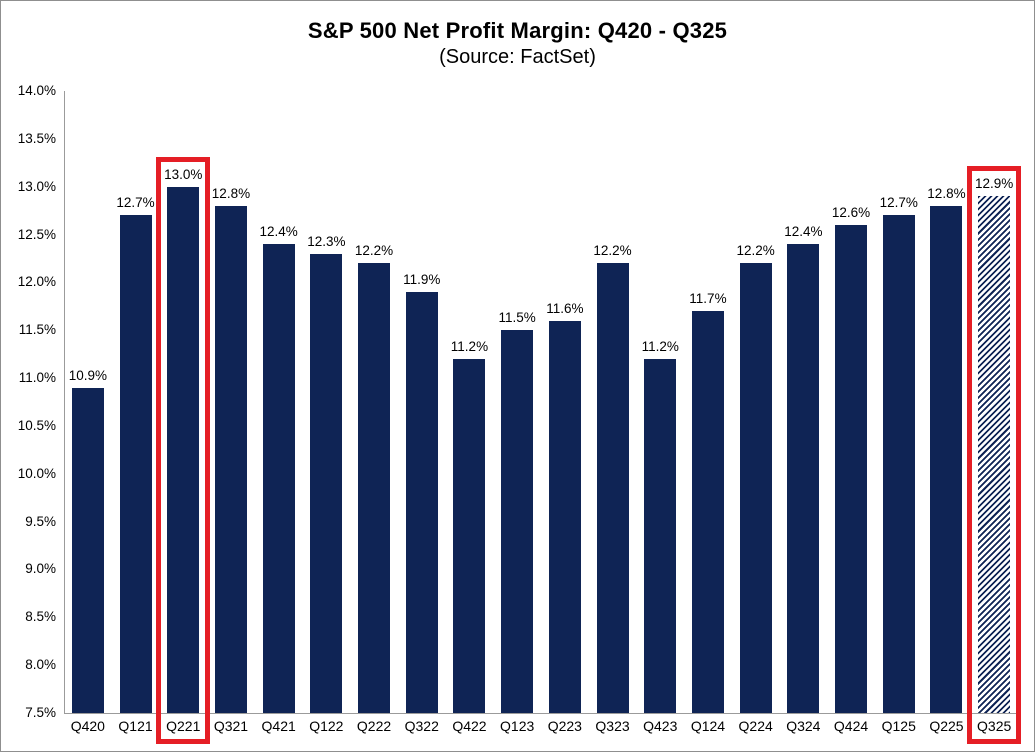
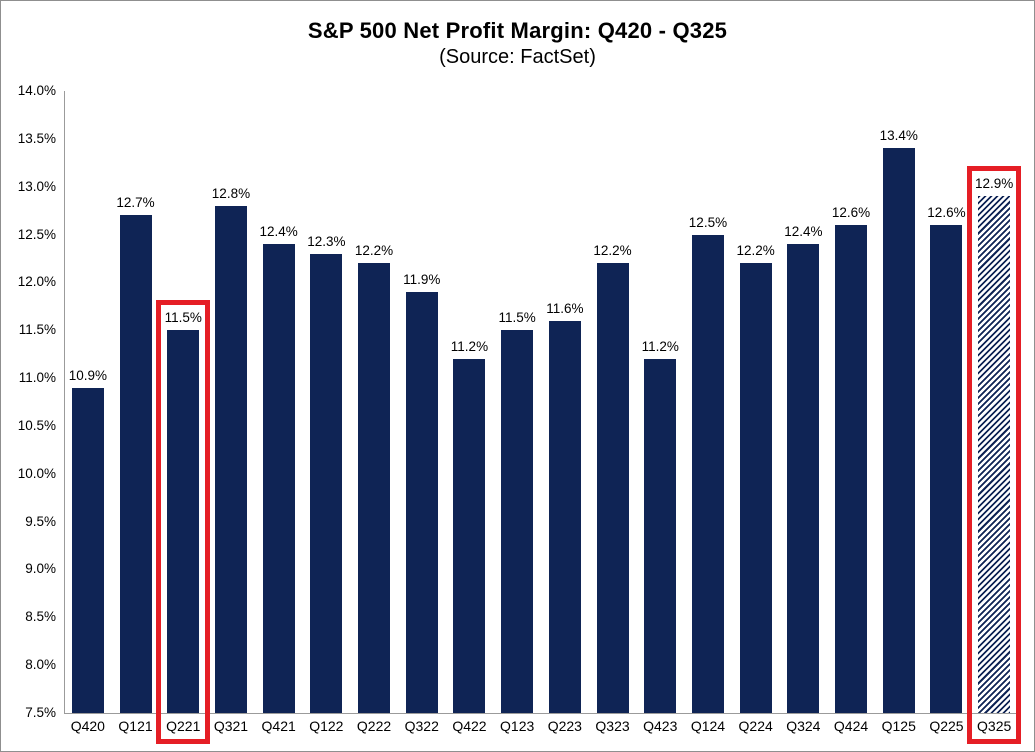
Q221: 13.0% -> 11.5%
Q124: 11.7% -> 12.5%
Q125: 12.7% -> 13.4%
Q225: 12.8% -> 12.6%
